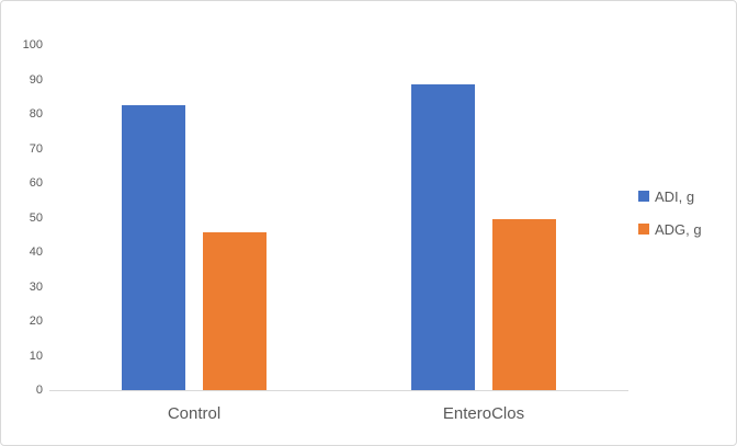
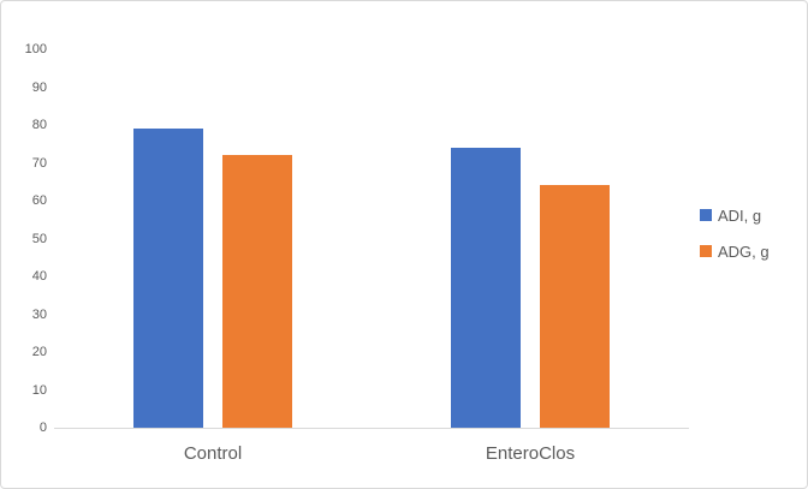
ADI, g/Control: 82 -> 79
ADG, g/Control: 46 -> 72
ADI, g/EnteroClos: 88 -> 74
ADG, g/EnteroClos: 50 -> 64
